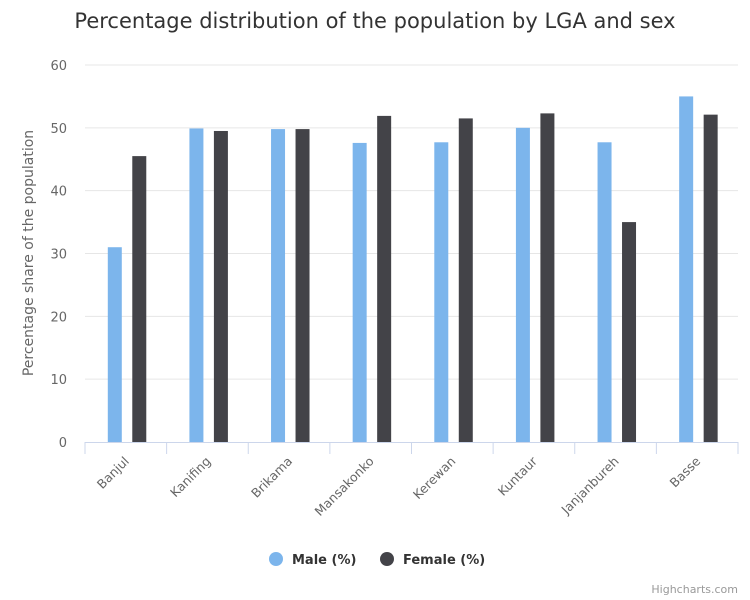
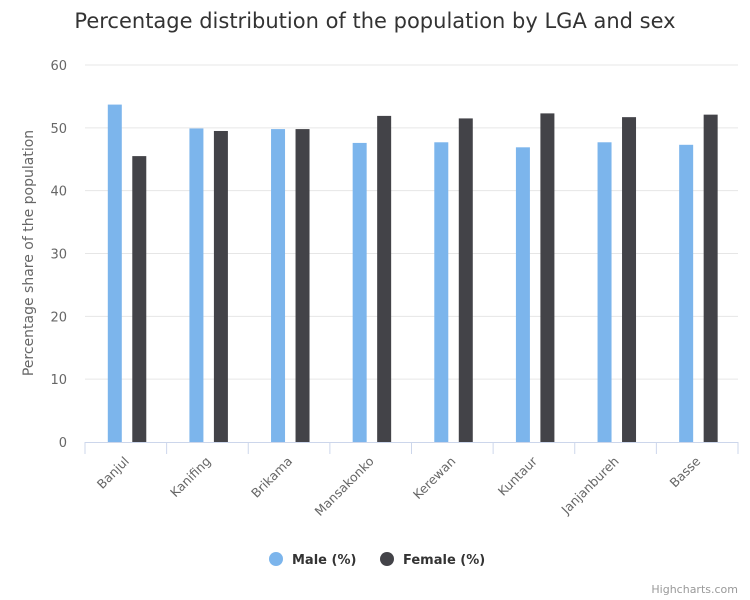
Male (%)/Banjul: 31 -> 54
Male (%)/Kuntaur: 50 -> 47
Female (%)/Janjanbureh: 35 -> 52
Male (%)/Basse: 55 -> 47
